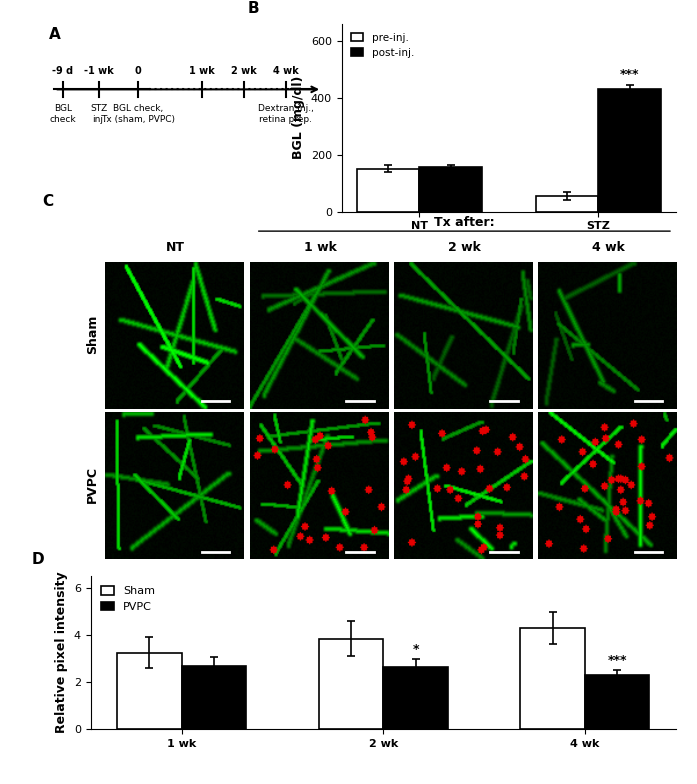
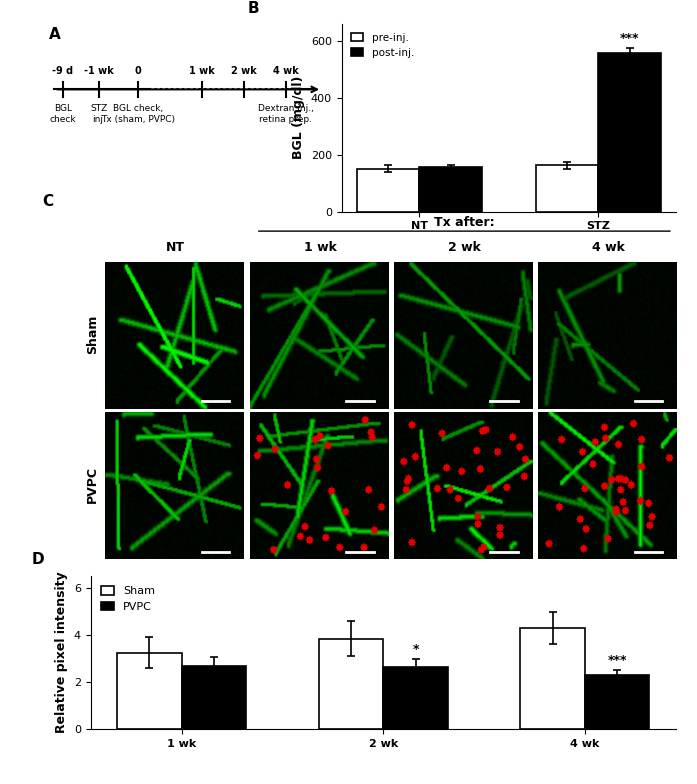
pre-inj./STZ: 55 -> 162
post-inj./STZ: 430 -> 558
